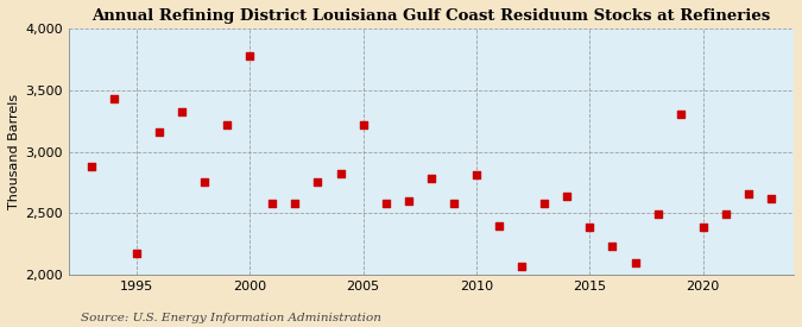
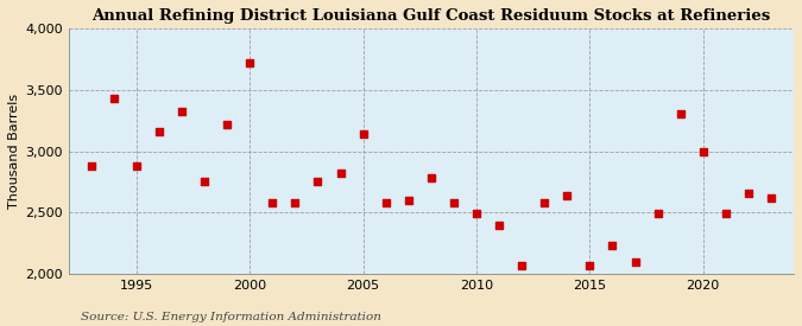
1995: 2,180 -> 2,880
2000: 3,780 -> 3,720
2005: 3,220 -> 3,140
2010: 2,810 -> 2,490
2015: 2,390 -> 2,070
2020: 2,390 -> 3,000
